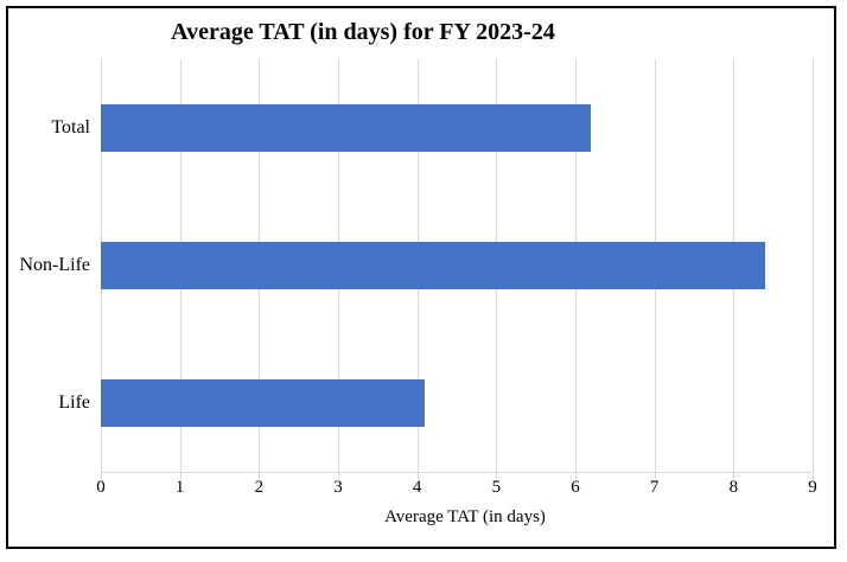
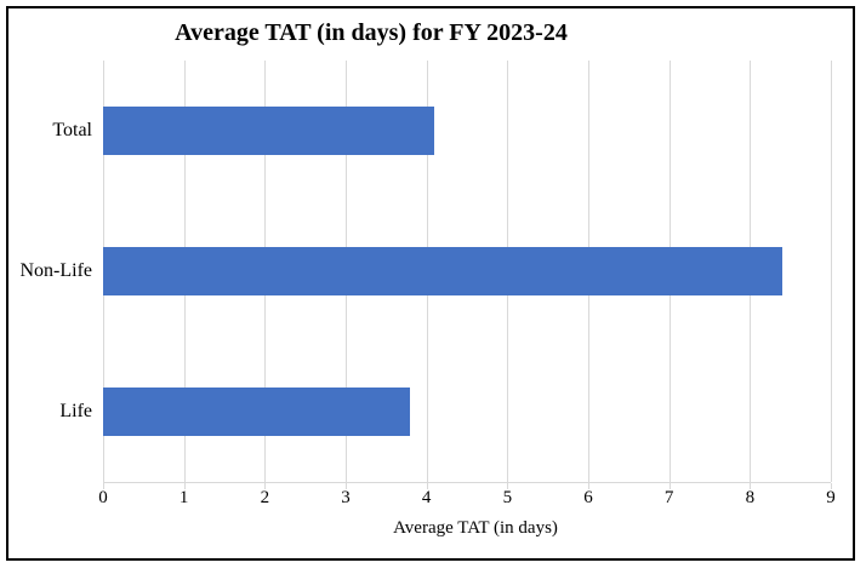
Total: 6.2 -> 4.1
Life: 4.1 -> 3.8
